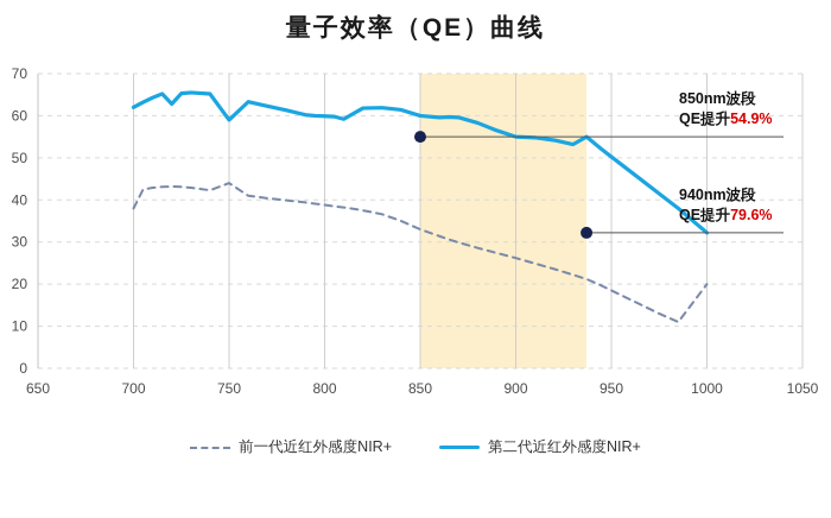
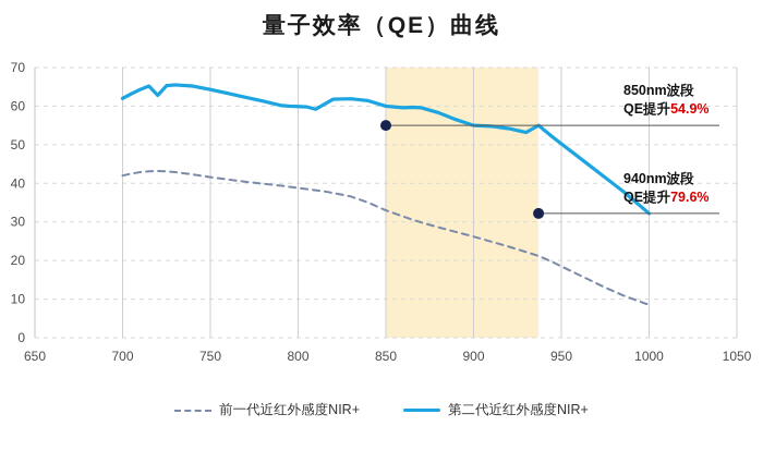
前一代近红外感度NIR+/700: 38 -> 42
前一代近红外感度NIR+/750: 44 -> 42
第二代近红外感度NIR+/750: 59 -> 64
前一代近红外感度NIR+/1000: 20 -> 8
